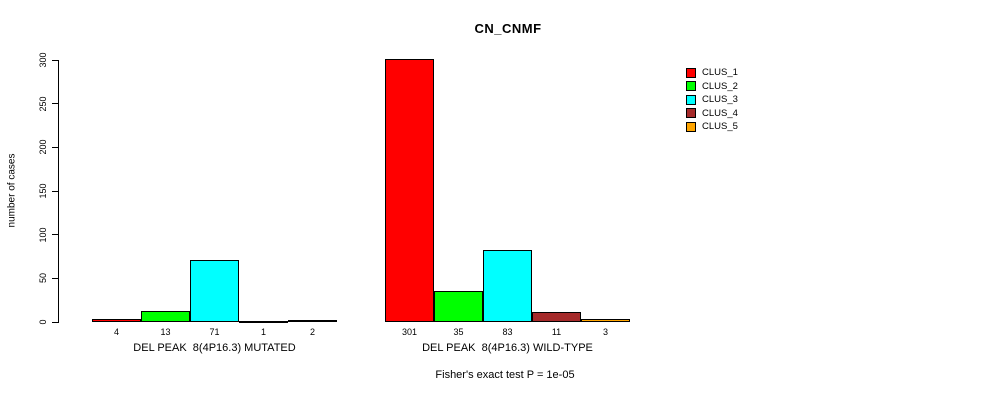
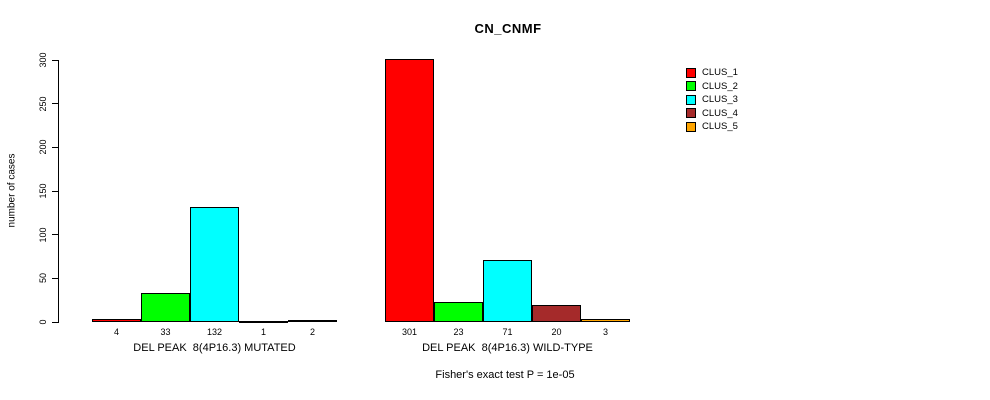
CLUS_2/DEL PEAK 8(4P16.3) MUTATED: 13 -> 33
CLUS_3/DEL PEAK 8(4P16.3) MUTATED: 71 -> 132
CLUS_2/DEL PEAK 8(4P16.3) WILD-TYPE: 35 -> 23
CLUS_3/DEL PEAK 8(4P16.3) WILD-TYPE: 83 -> 71
CLUS_4/DEL PEAK 8(4P16.3) WILD-TYPE: 11 -> 20
